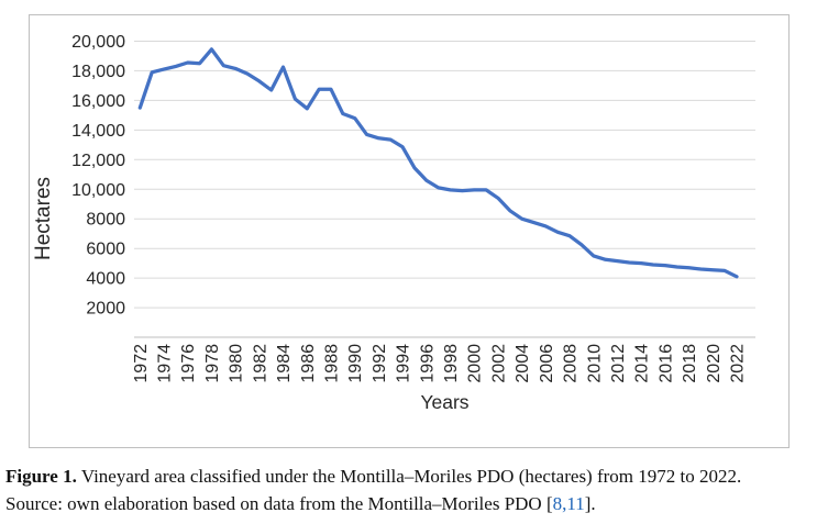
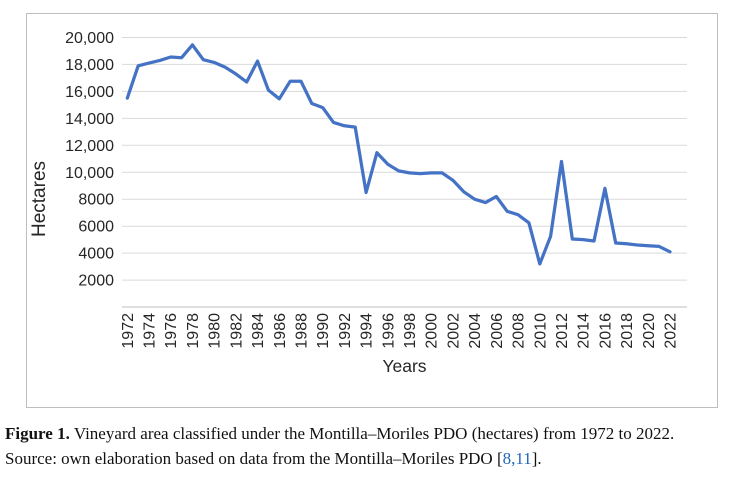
1994: 12800 -> 8500
2006: 7500 -> 8200
2010: 5500 -> 3200
2012: 5200 -> 10800
2016: 4800 -> 8800
